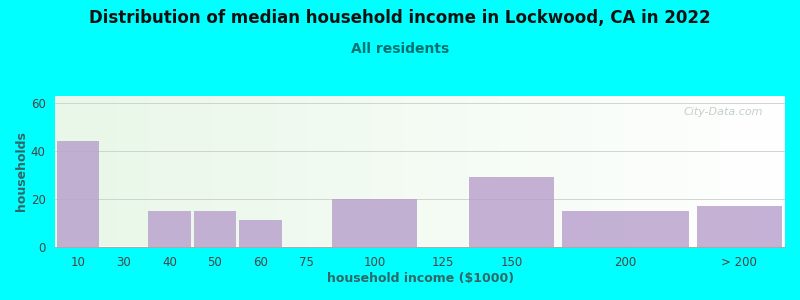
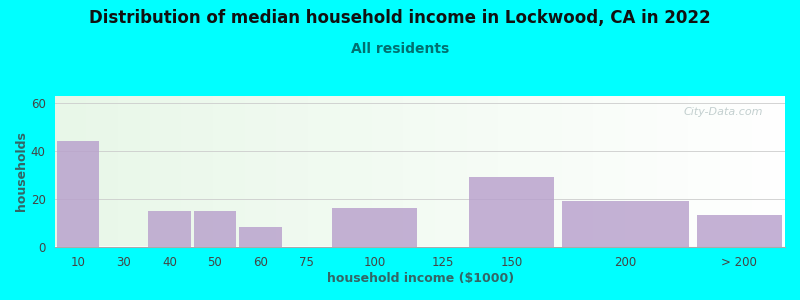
60: 11 -> 8
100: 20 -> 16
200: 15 -> 19
> 200: 17 -> 13
